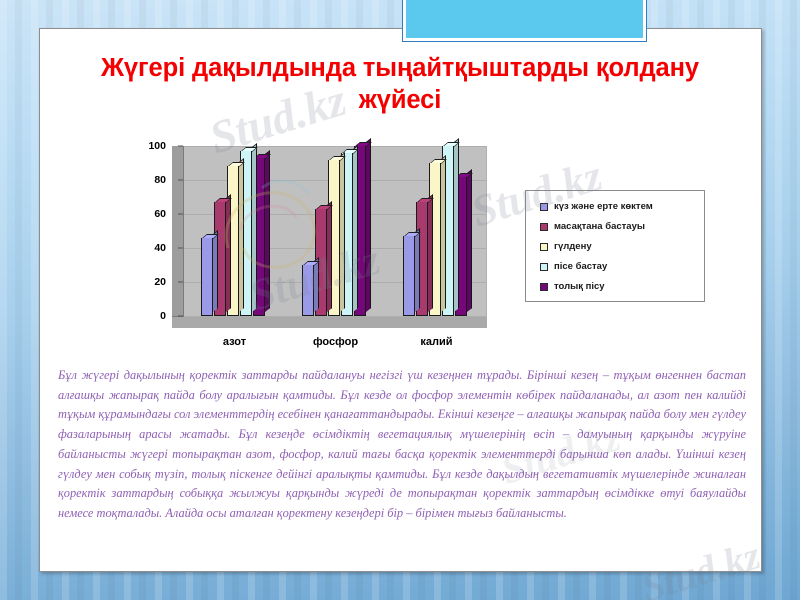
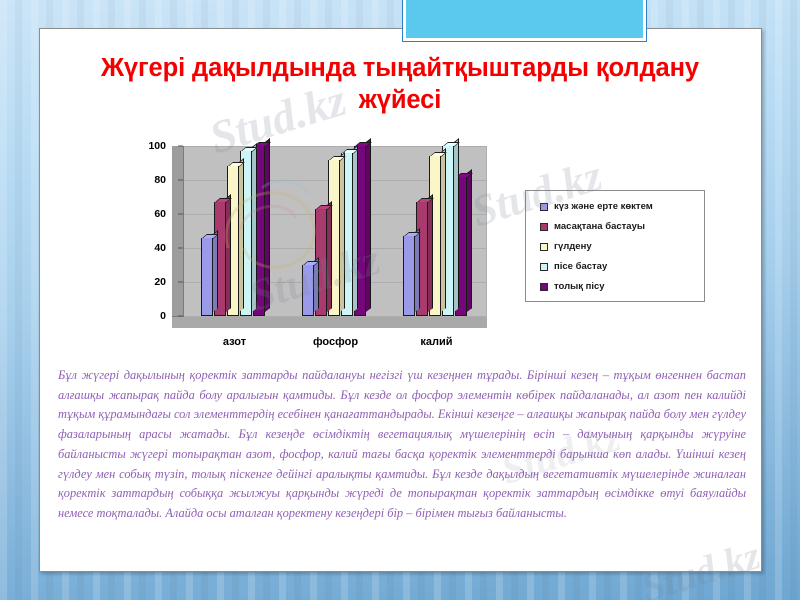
толық пісу/азот: 93 -> 100
гүлдену/калий: 90 -> 94
